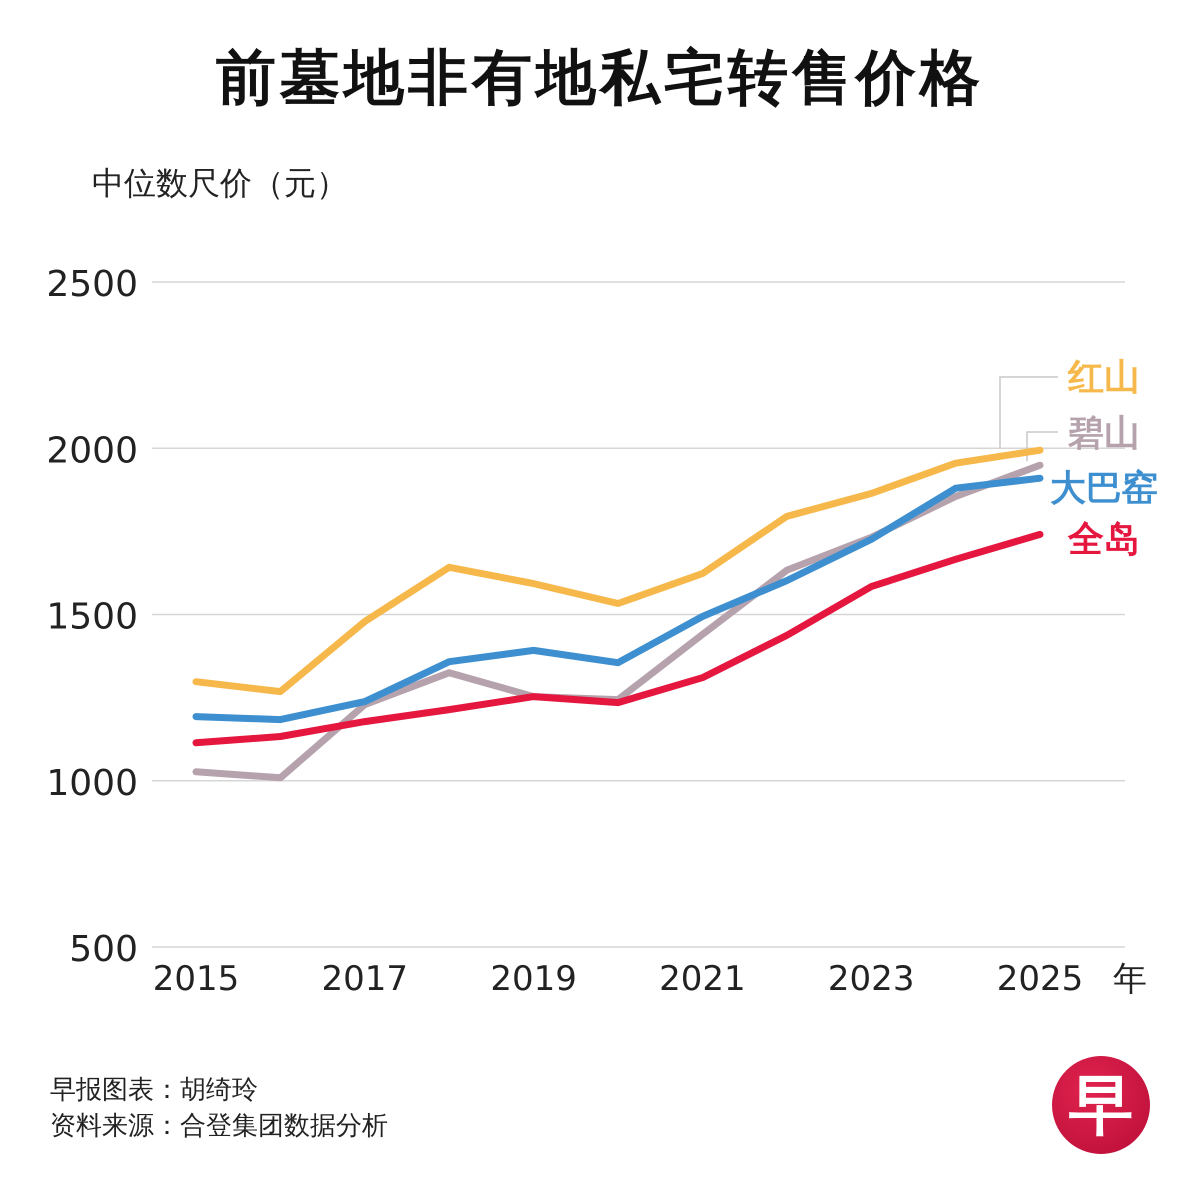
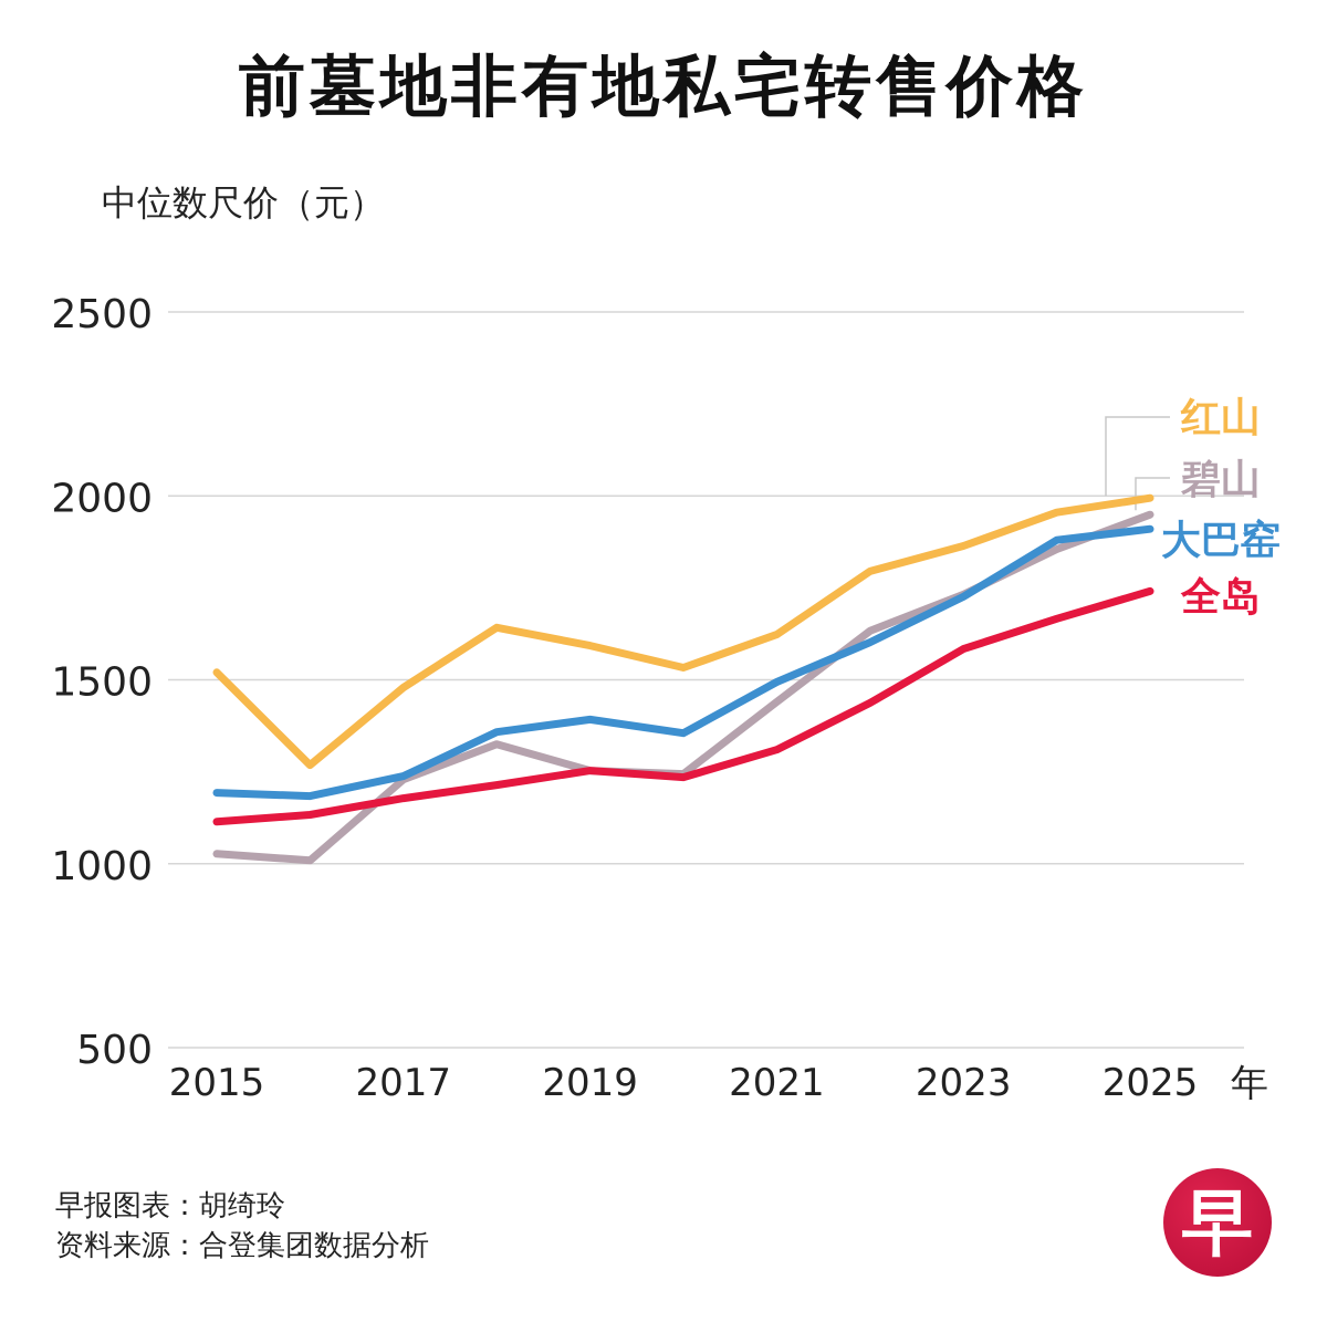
红山/2015: 1300 -> 1520
